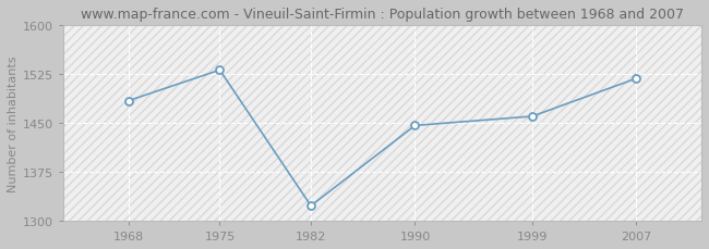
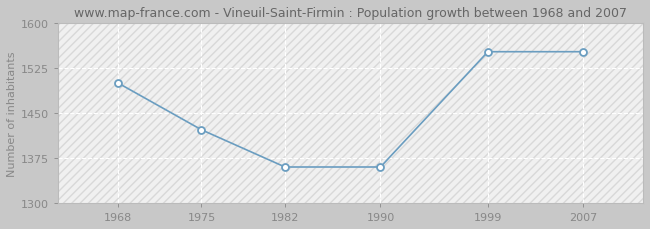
1968: 1484 -> 1500
1975: 1531 -> 1422
1982: 1323 -> 1360
1990: 1446 -> 1360
1999: 1460 -> 1552
2007: 1518 -> 1552
